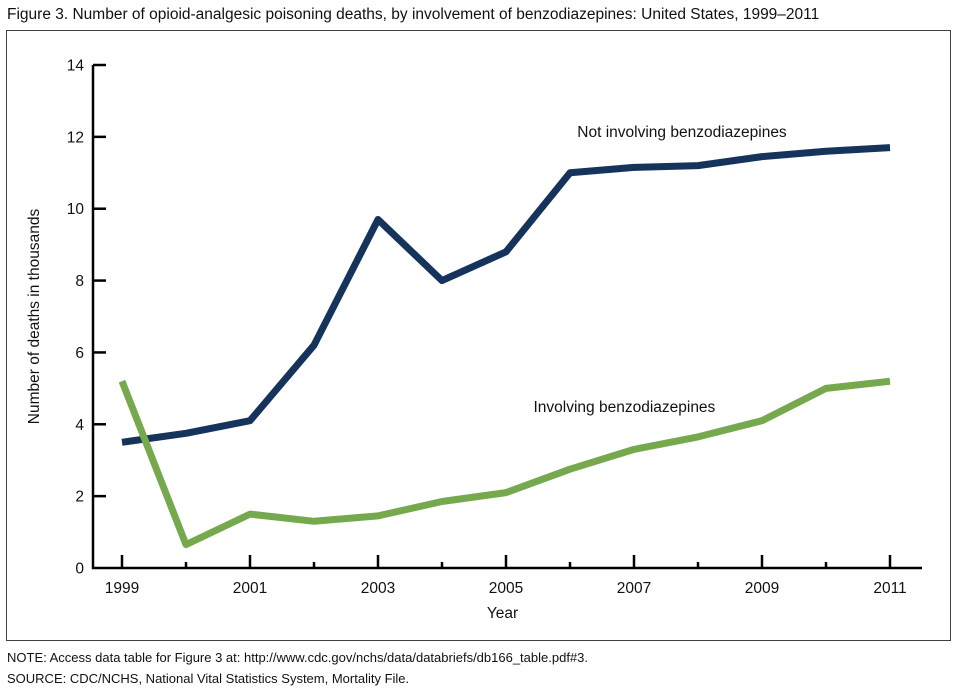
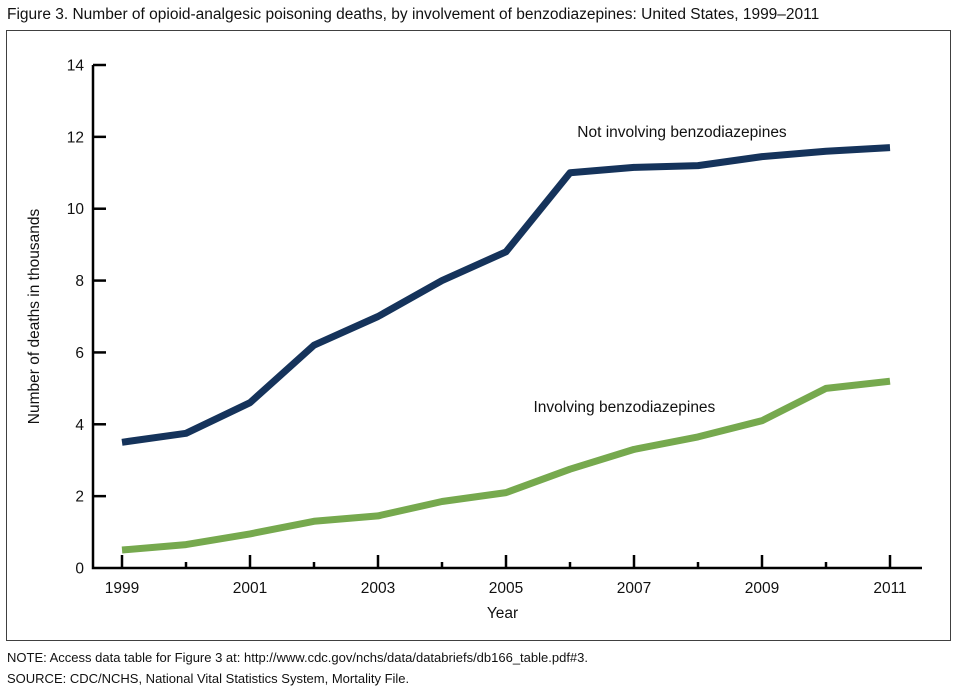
Involving benzodiazepines/1999: 5.2 -> 0.5
Not involving benzodiazepines/2001: 4.1 -> 4.6
Involving benzodiazepines/2001: 1.5 -> 0.9
Not involving benzodiazepines/2003: 9.7 -> 7.0
